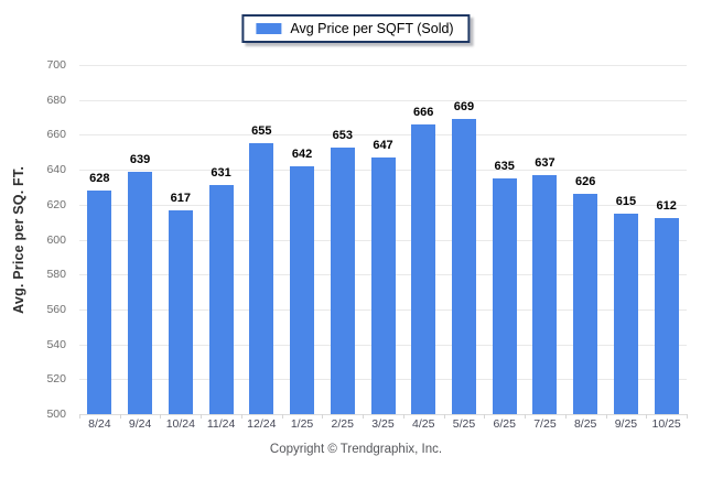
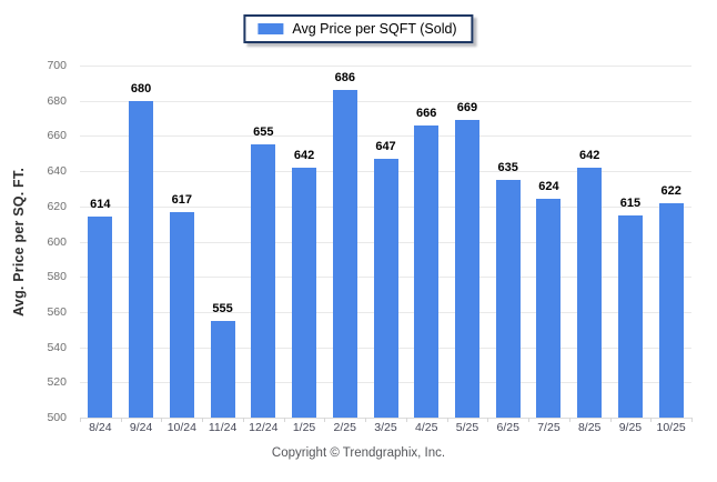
8/24: 628 -> 614
9/24: 639 -> 680
11/24: 631 -> 555
2/25: 653 -> 686
7/25: 637 -> 624
8/25: 626 -> 642
10/25: 612 -> 622
